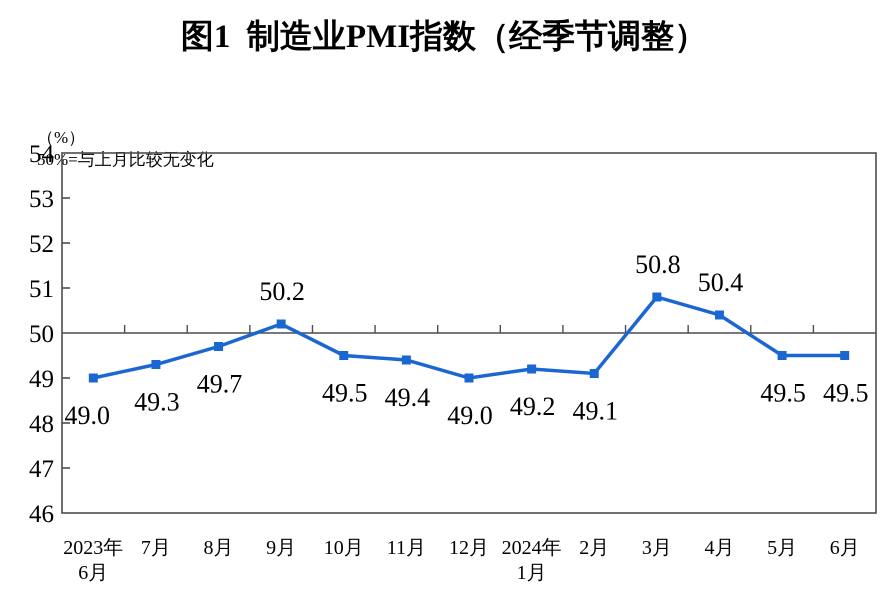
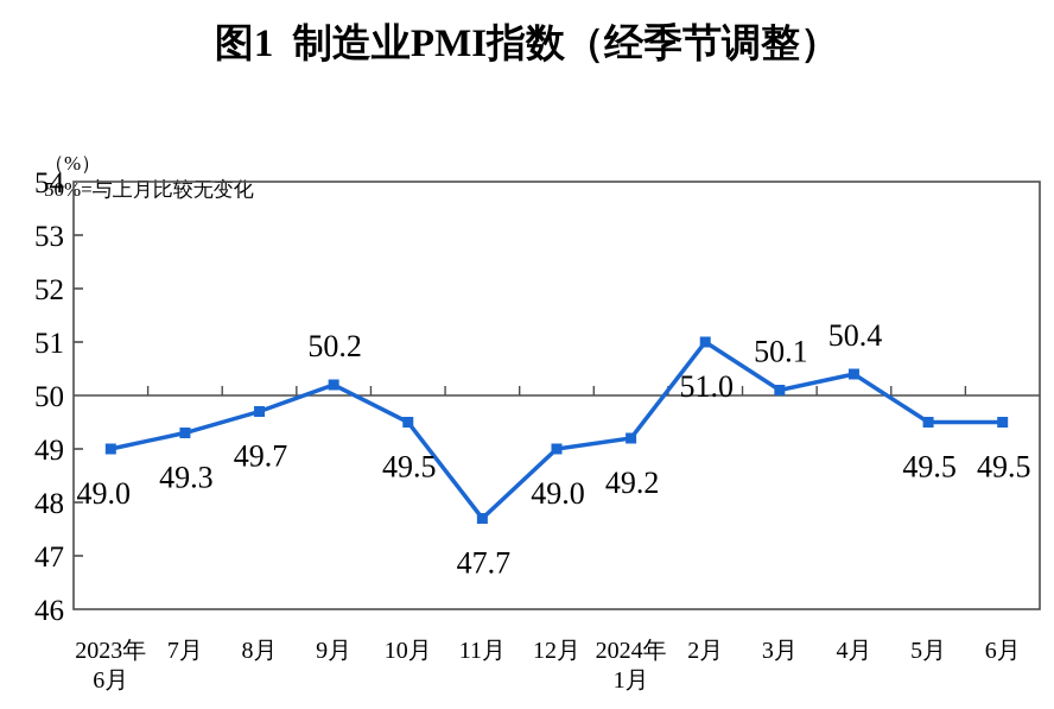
11月: 49.4 -> 47.7
2月: 49.1 -> 51.0
3月: 50.8 -> 50.1
